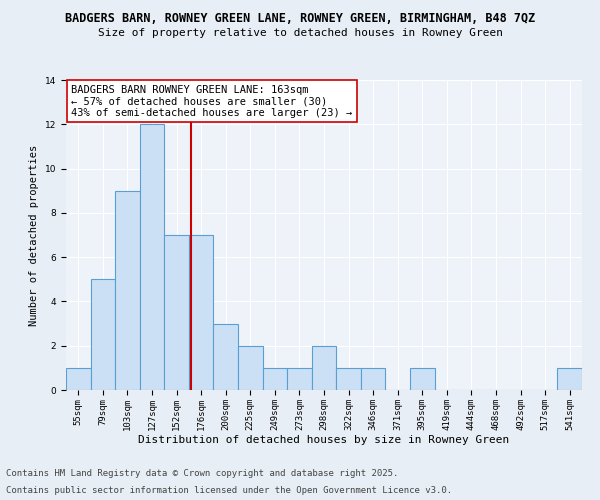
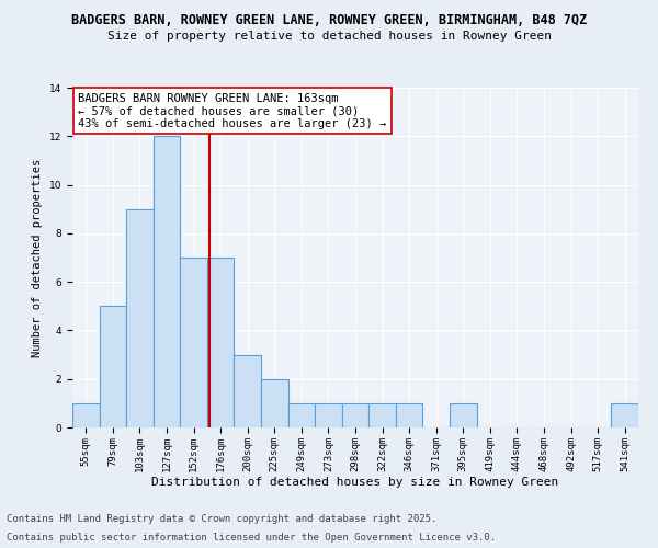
298sqm: 2 -> 1
